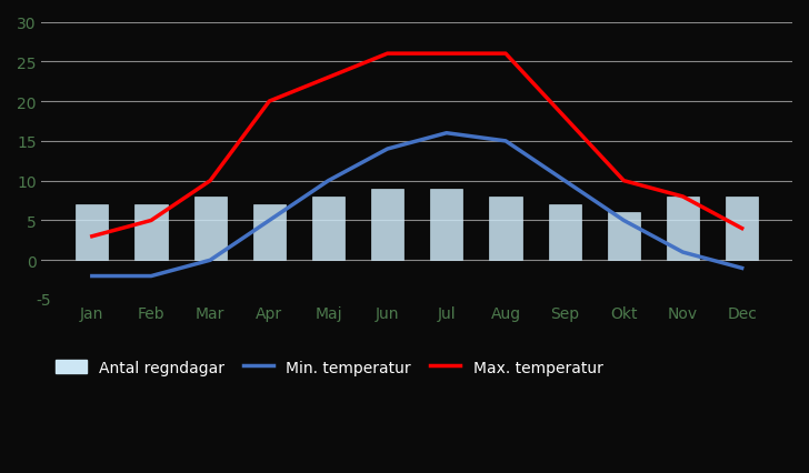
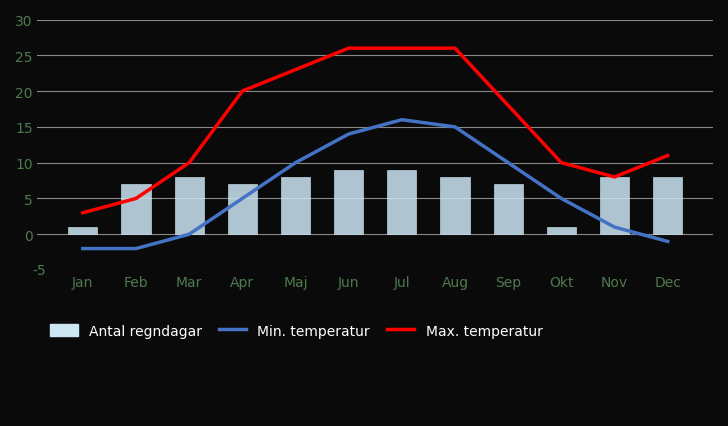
Antal regndagar/Jan: 7 -> 1
Antal regndagar/Okt: 6 -> 1
Max. temperatur/Dec: 4 -> 11
